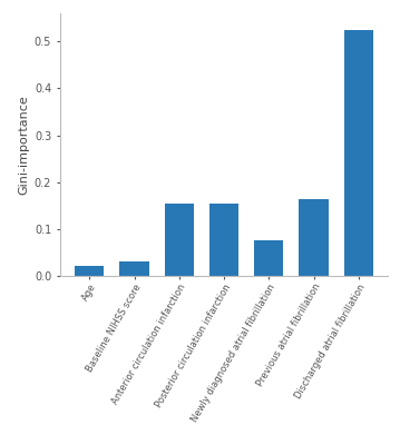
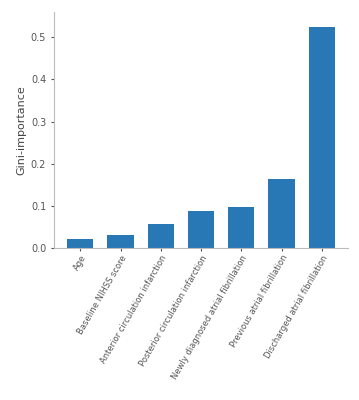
Anterior circulation infarction: 0.155 -> 0.058
Posterior circulation infarction: 0.155 -> 0.088
Newly diagnosed atrial fibrillation: 0.075 -> 0.097
